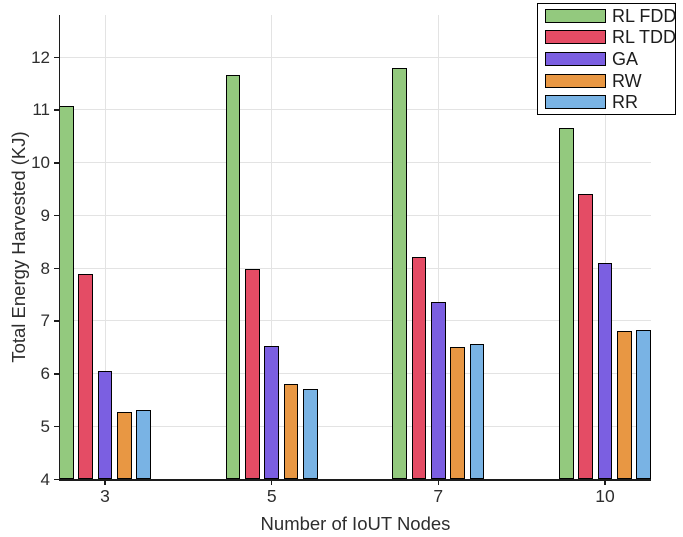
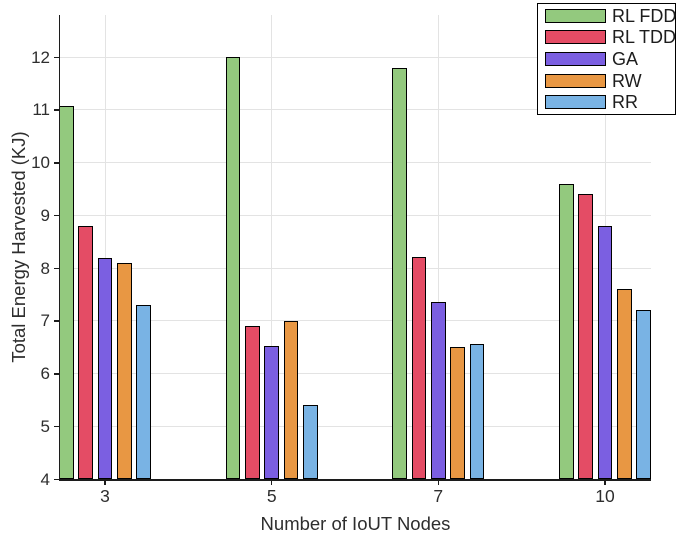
RL TDD/3: 7.9 -> 8.8
GA/3: 6.0 -> 8.2
RW/3: 5.3 -> 8.1
RR/3: 5.3 -> 7.3
RL FDD/5: 11.7 -> 12.0
RL TDD/5: 8.0 -> 6.9
RW/5: 5.8 -> 7.0
RR/5: 5.7 -> 5.4
RL FDD/10: 10.7 -> 9.6
GA/10: 8.1 -> 8.8
RW/10: 6.8 -> 7.6
RR/10: 6.8 -> 7.2
